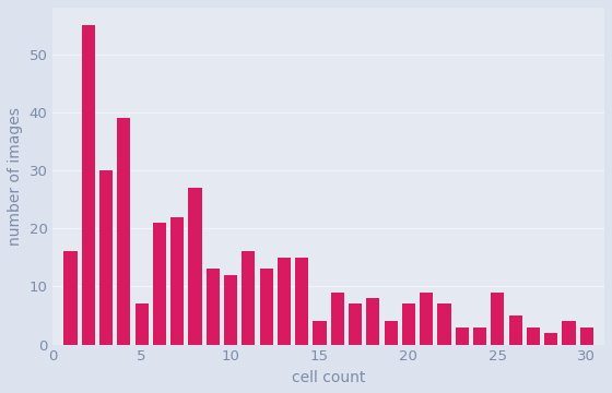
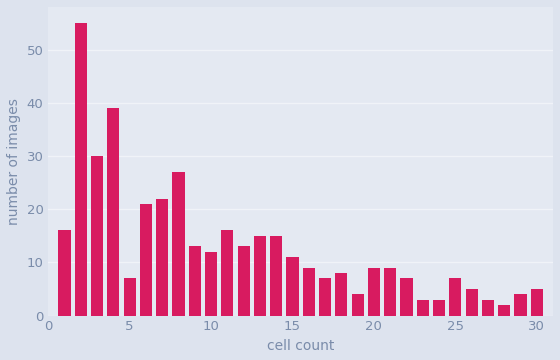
15: 4 -> 11
20: 7 -> 9
25: 9 -> 7
30: 3 -> 5
